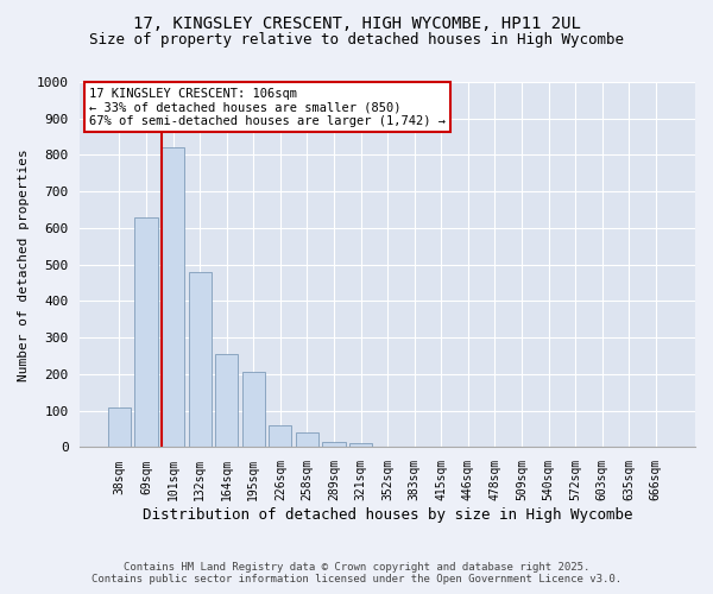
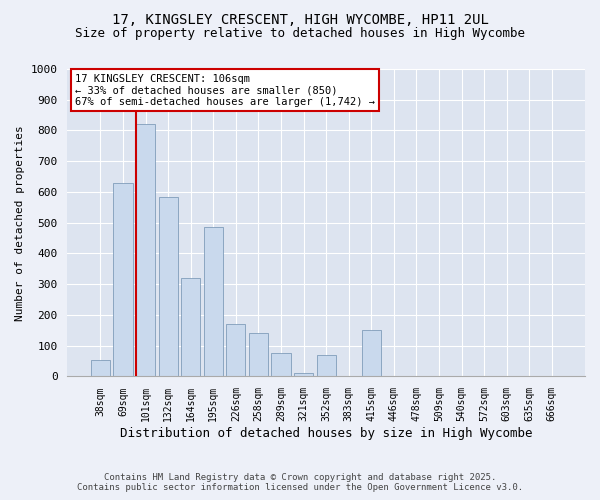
38sqm: 110 -> 55
132sqm: 480 -> 585
164sqm: 255 -> 320
195sqm: 205 -> 485
226sqm: 60 -> 170
258sqm: 40 -> 140
289sqm: 15 -> 75
352sqm: 3 -> 70
415sqm: 1 -> 150
